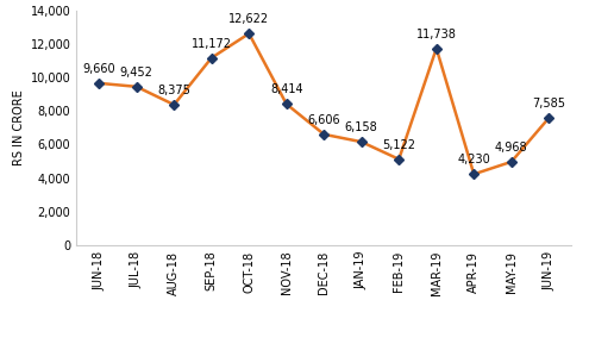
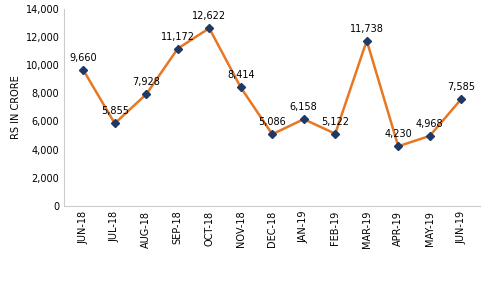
JUL-18: 9,452 -> 5,855
AUG-18: 8,375 -> 7,928
DEC-18: 6,606 -> 5,086
